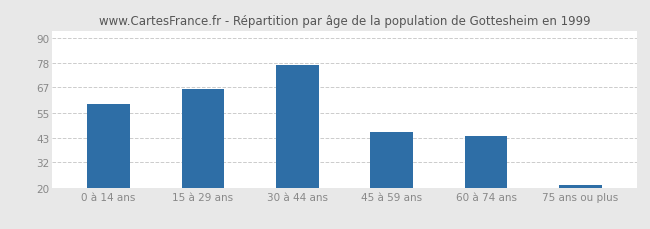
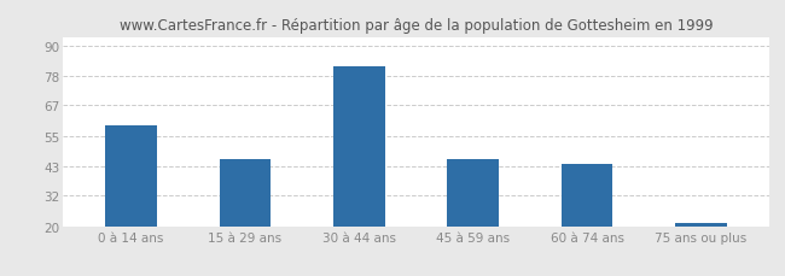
15 à 29 ans: 66 -> 46
30 à 44 ans: 77 -> 82
